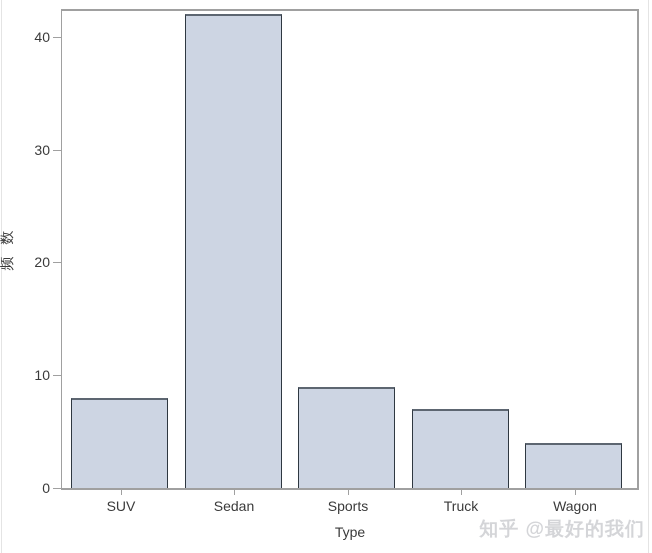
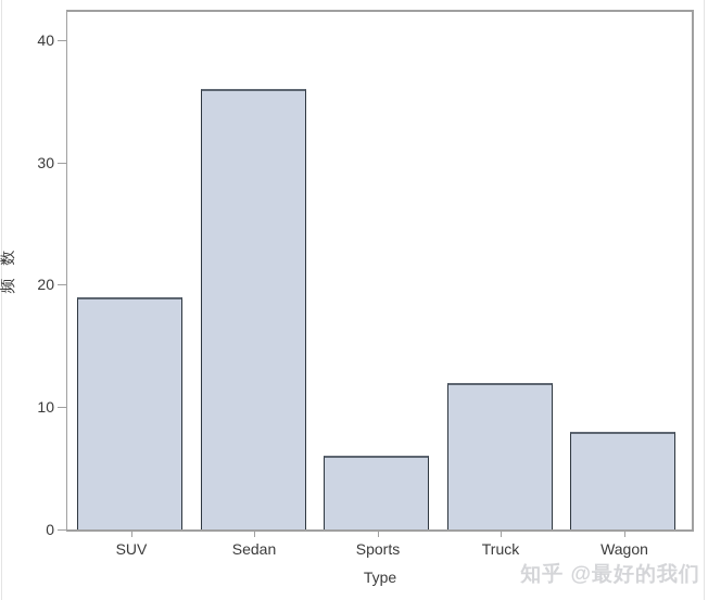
SUV: 8 -> 19
Sedan: 42 -> 36
Sports: 9 -> 6
Truck: 7 -> 12
Wagon: 4 -> 8
